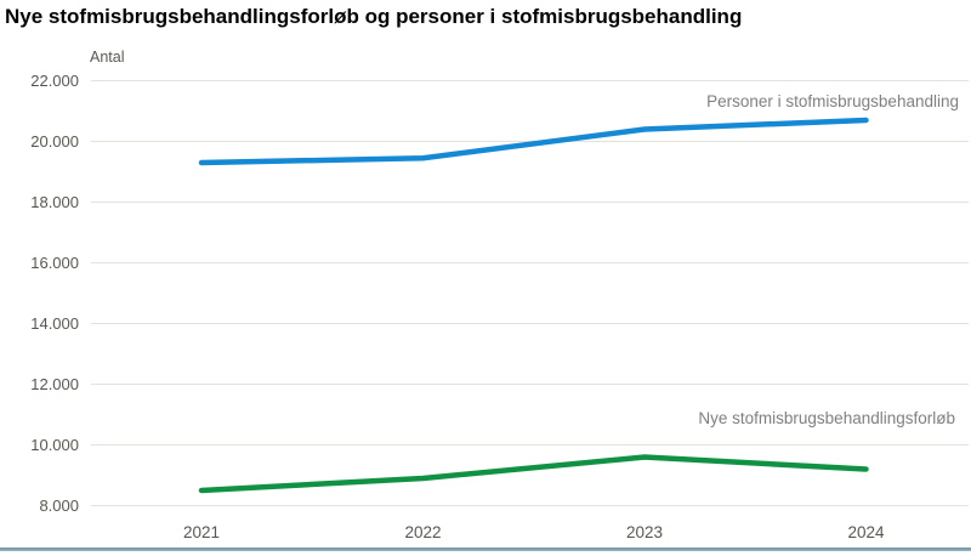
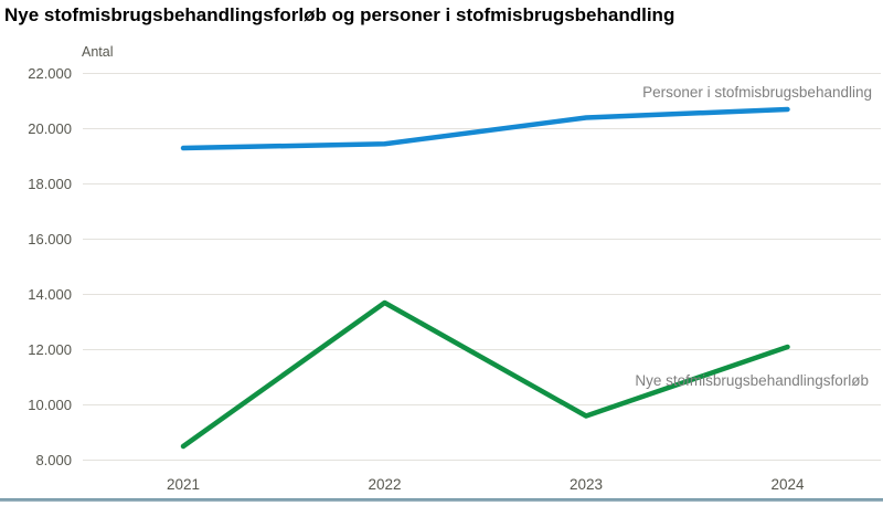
Nye stofmisbrugsbehandlingsforløb/2022: 8900 -> 13700
Nye stofmisbrugsbehandlingsforløb/2024: 9200 -> 12100
